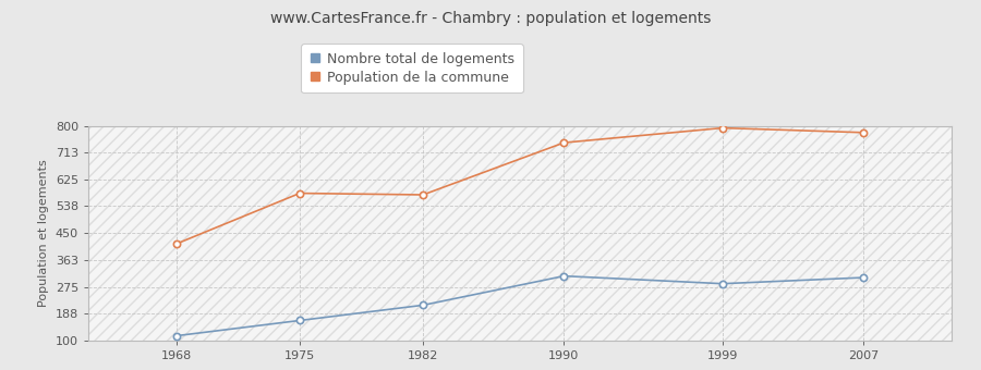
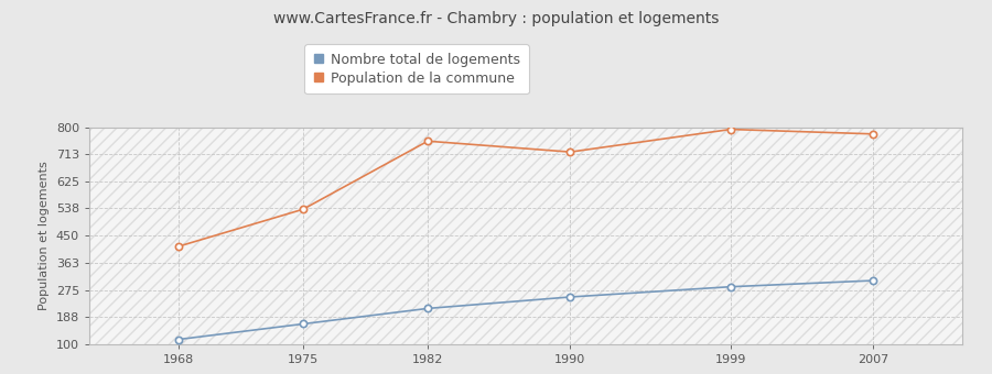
Population de la commune/1975: 580 -> 535
Population de la commune/1982: 575 -> 755
Nombre total de logements/1990: 310 -> 252
Population de la commune/1990: 745 -> 720
